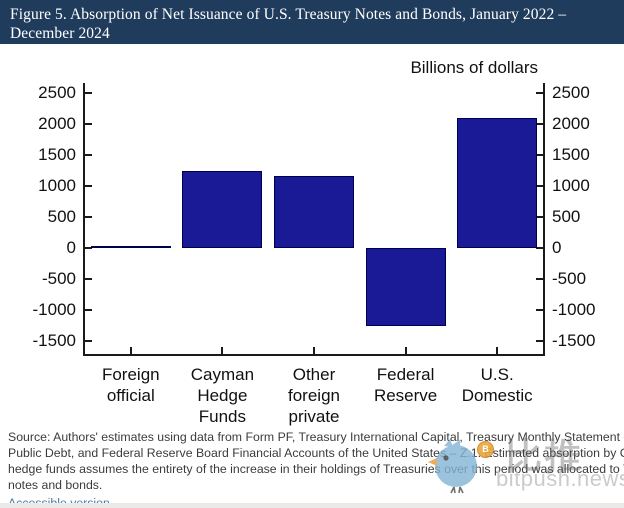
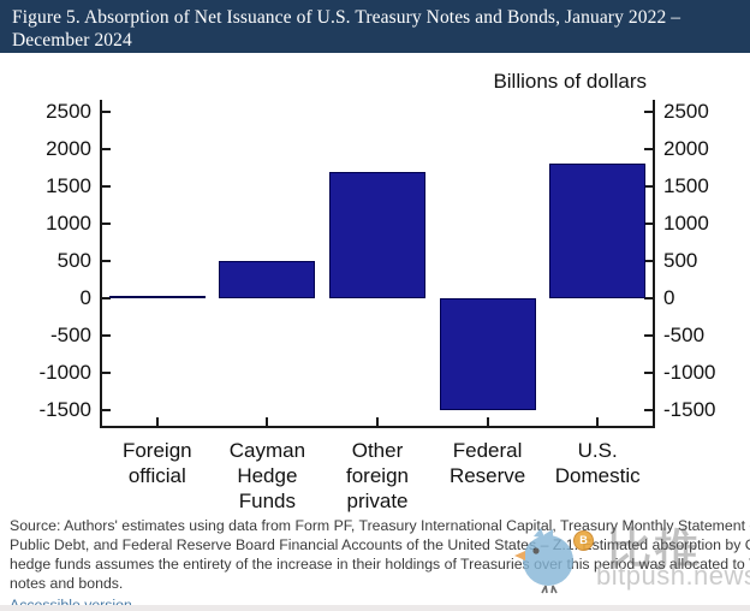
Cayman Hedge Funds: 1200 -> 500
Other foreign private: 1200 -> 1700
Federal Reserve: -1200 -> -1500
U.S. Domestic: 2100 -> 1800
